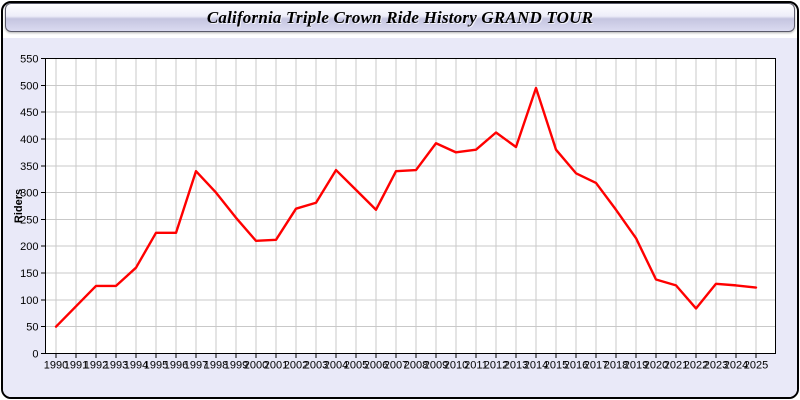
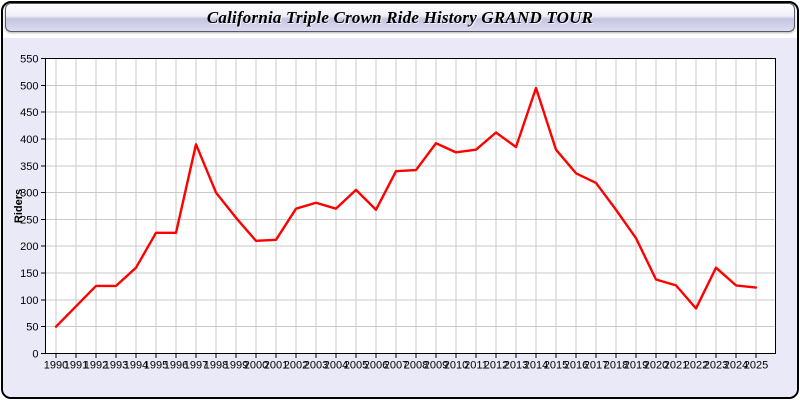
1997: 340 -> 390
2004: 340 -> 270
2023: 130 -> 160
